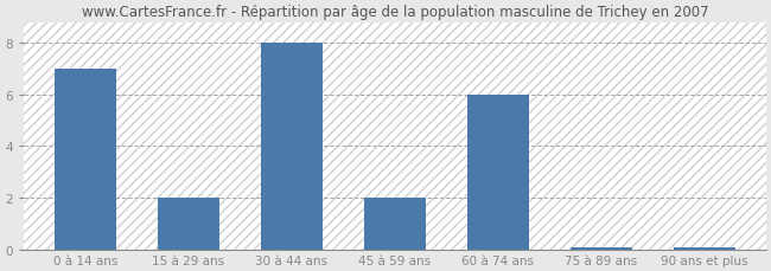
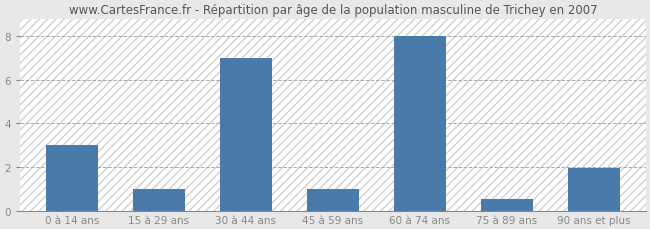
0 à 14 ans: 7.00 -> 3.00
15 à 29 ans: 2.00 -> 1.00
30 à 44 ans: 8.00 -> 7.00
45 à 59 ans: 2.00 -> 1.00
60 à 74 ans: 6.00 -> 8.00
75 à 89 ans: 0.08 -> 0.55
90 ans et plus: 0.08 -> 1.95
